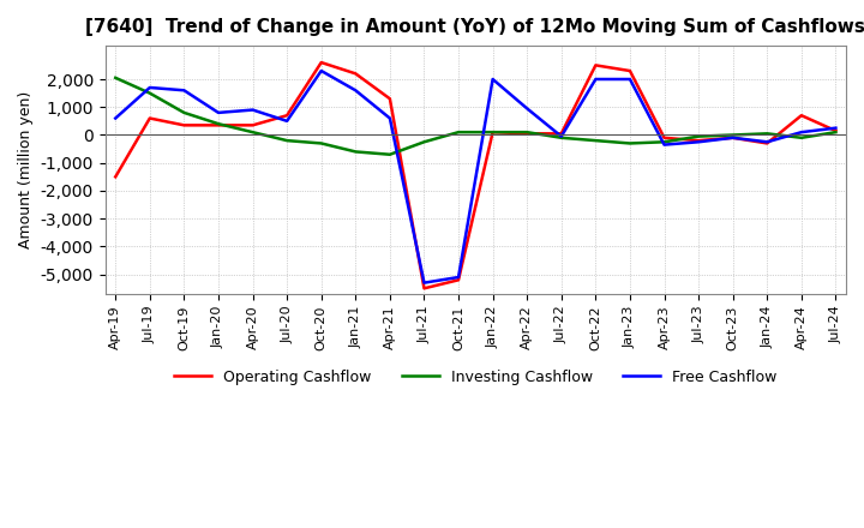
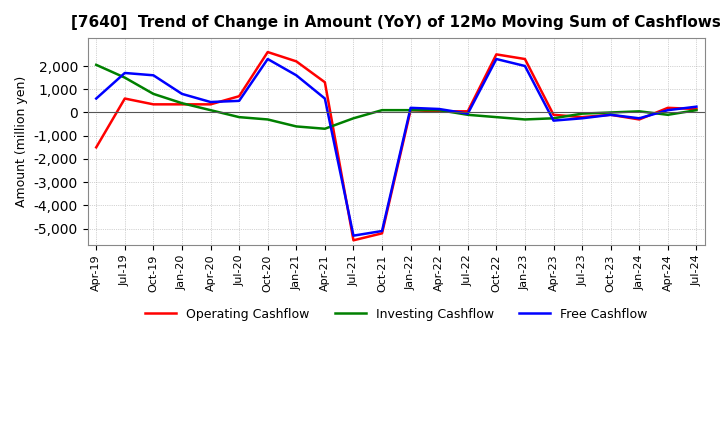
Free Cashflow/Apr-20: 900 -> 450
Free Cashflow/Jan-22: 2,000 -> 200
Free Cashflow/Apr-22: 950 -> 150
Free Cashflow/Oct-22: 2,000 -> 2,300
Operating Cashflow/Apr-24: 700 -> 200
